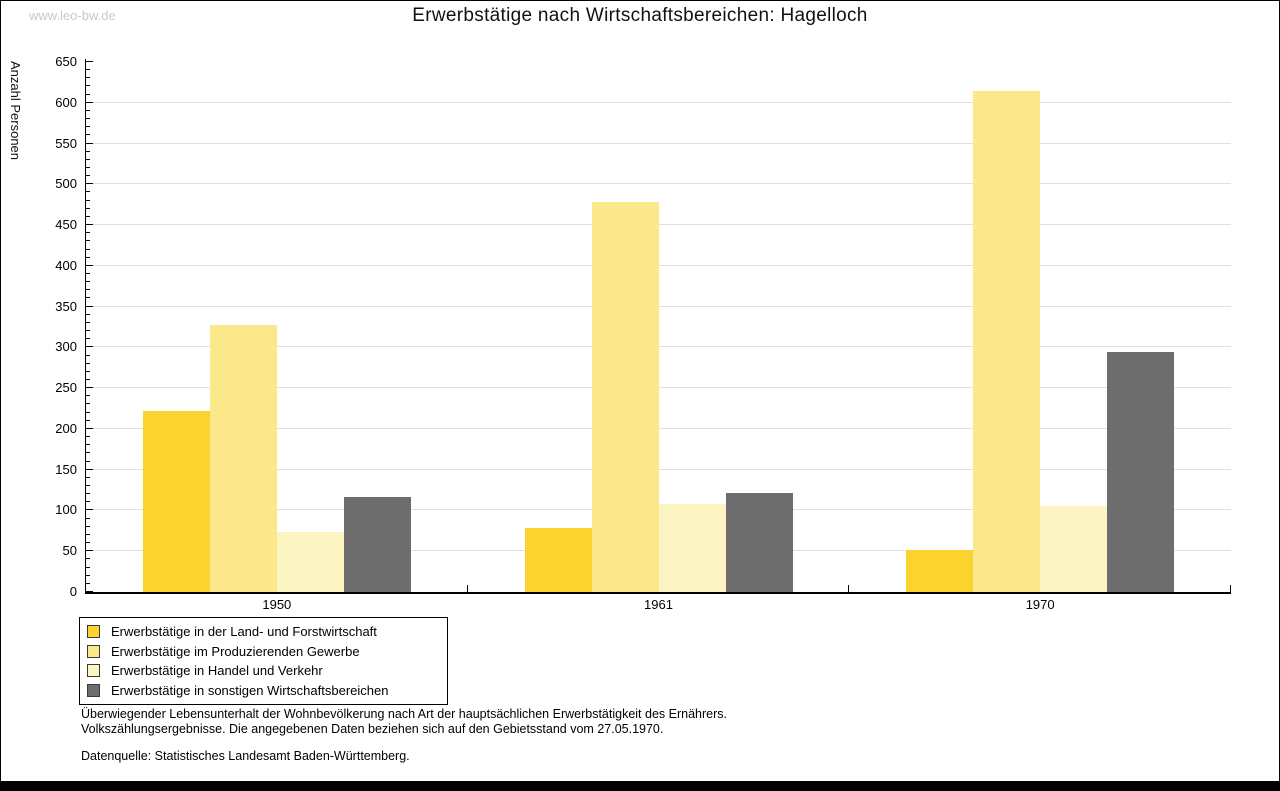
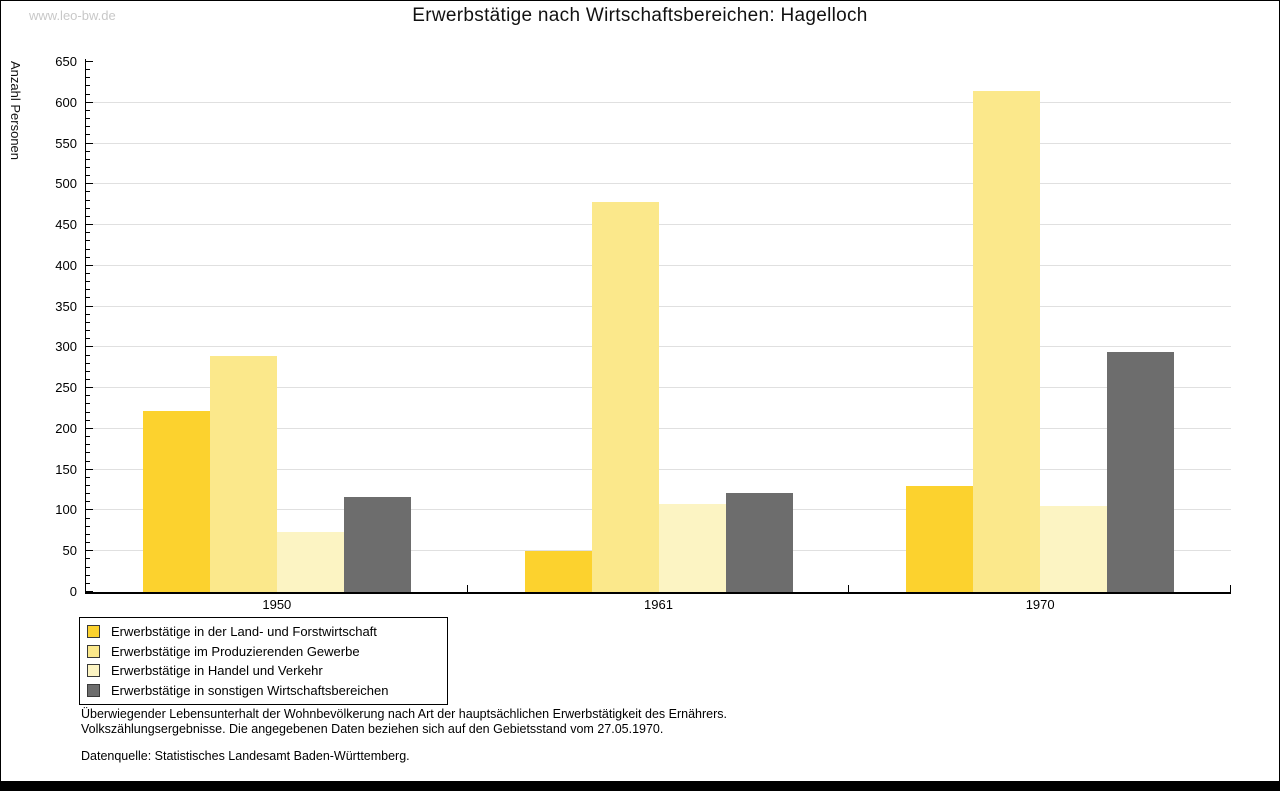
Erwerbstätige im Produzierenden Gewerbe/1950: 330 -> 290
Erwerbstätige in der Land- und Forstwirtschaft/1961: 80 -> 50
Erwerbstätige in der Land- und Forstwirtschaft/1970: 50 -> 130
